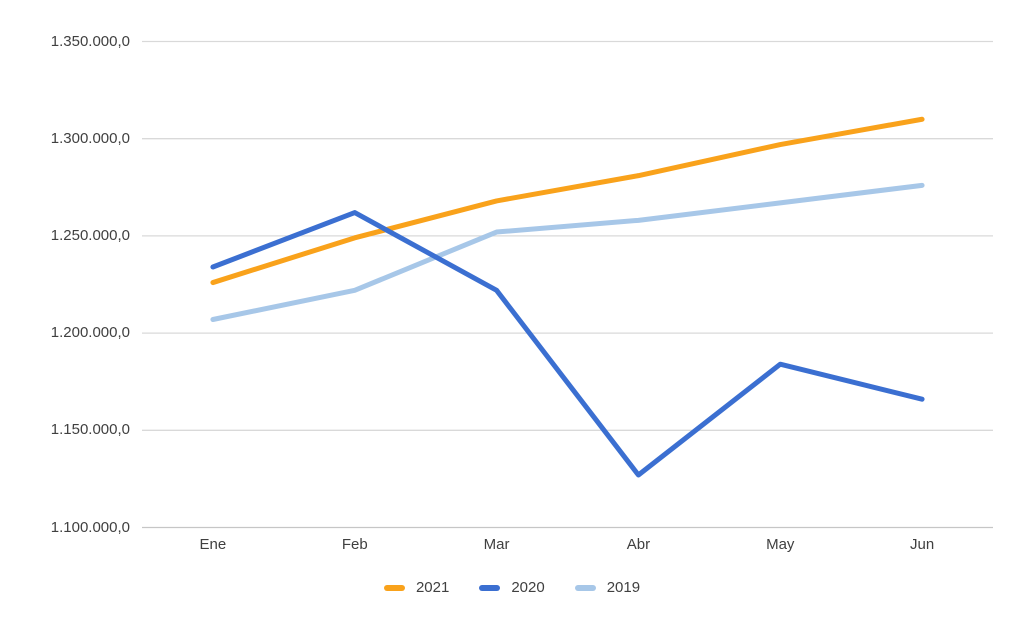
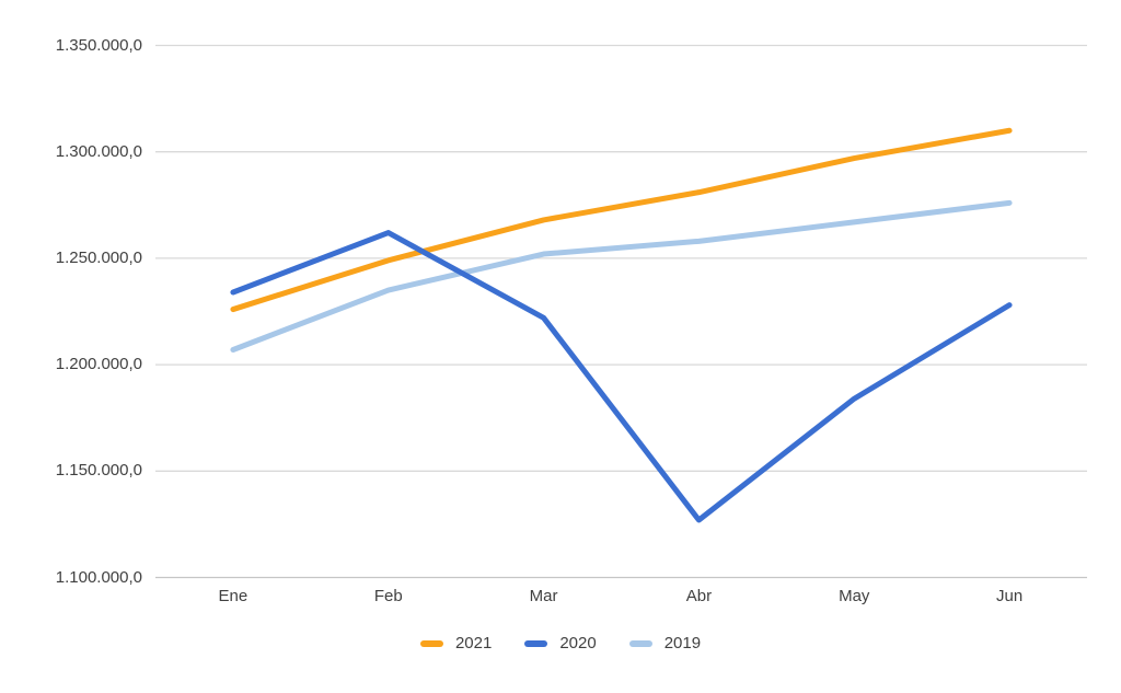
2019/Feb: 1222000 -> 1235000
2020/Jun: 1166000 -> 1228000
